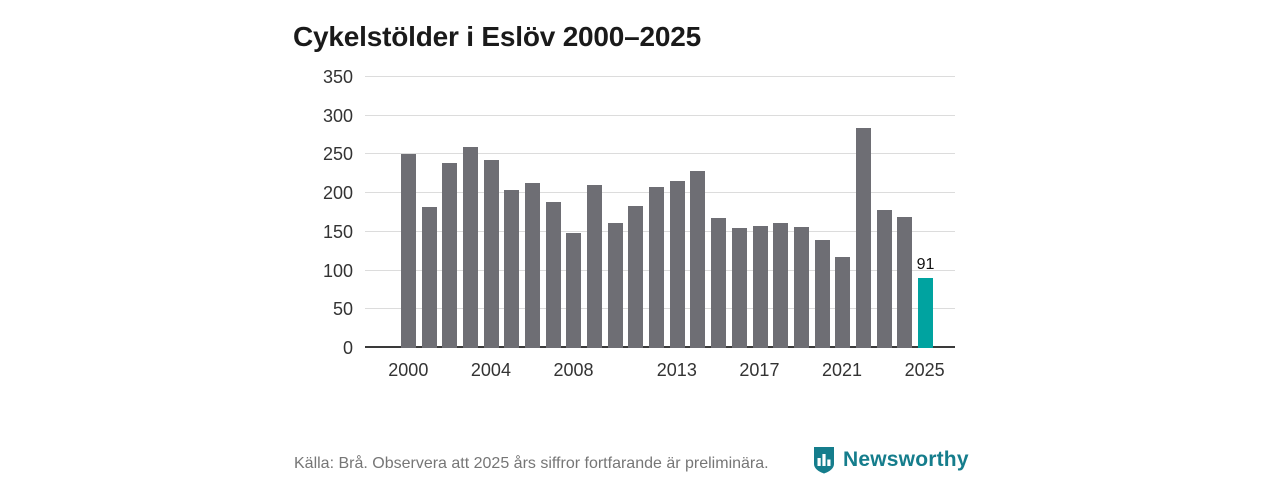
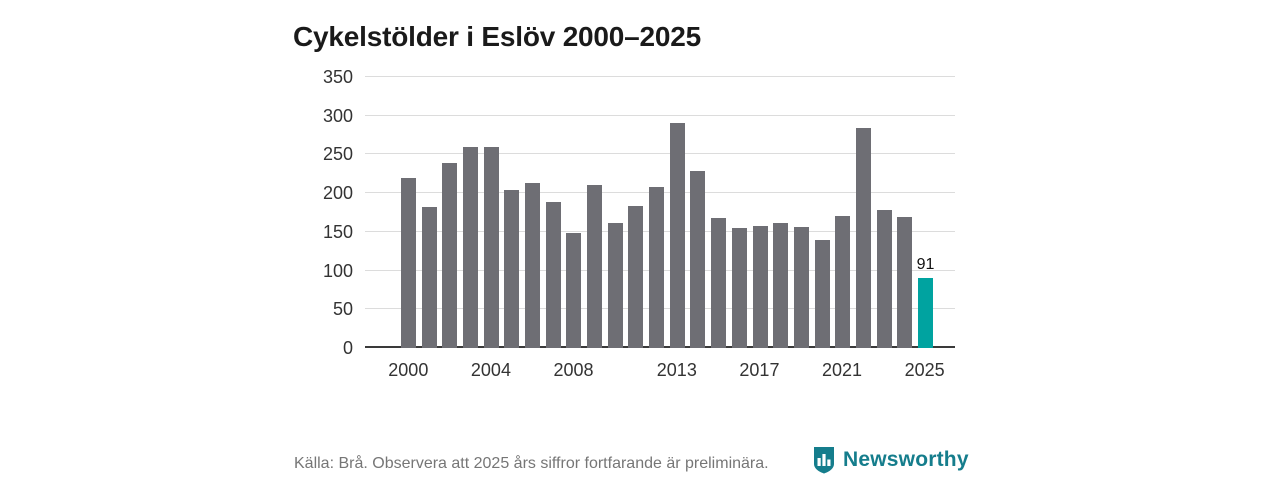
2000: 250 -> 220
2004: 240 -> 260
2013: 220 -> 290
2021: 120 -> 170
